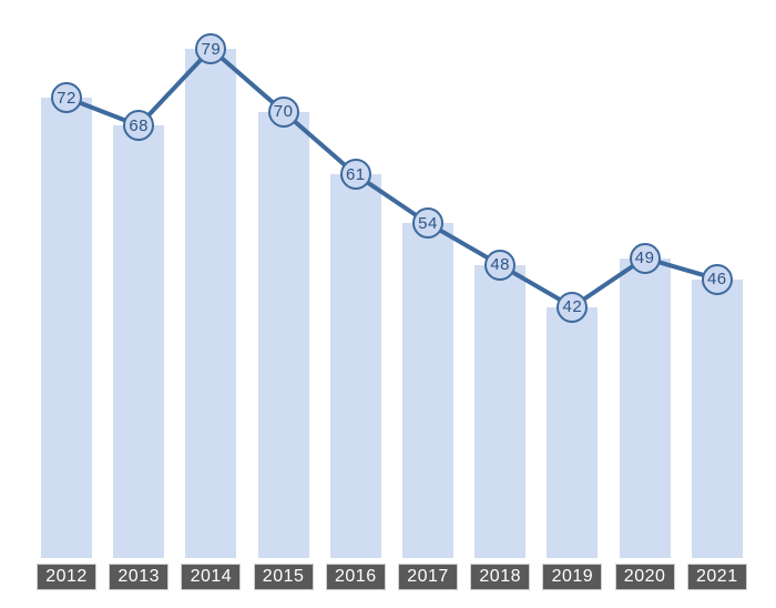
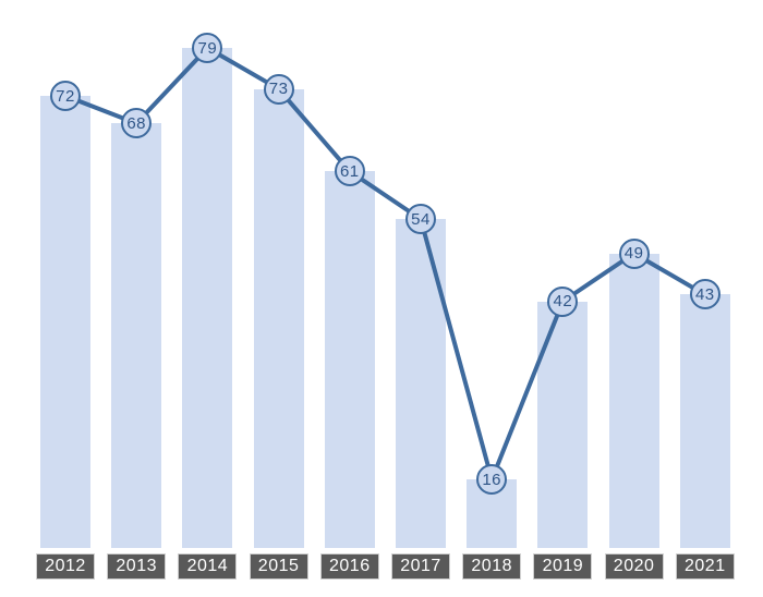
2015: 70 -> 73
2018: 48 -> 16
2021: 46 -> 43
